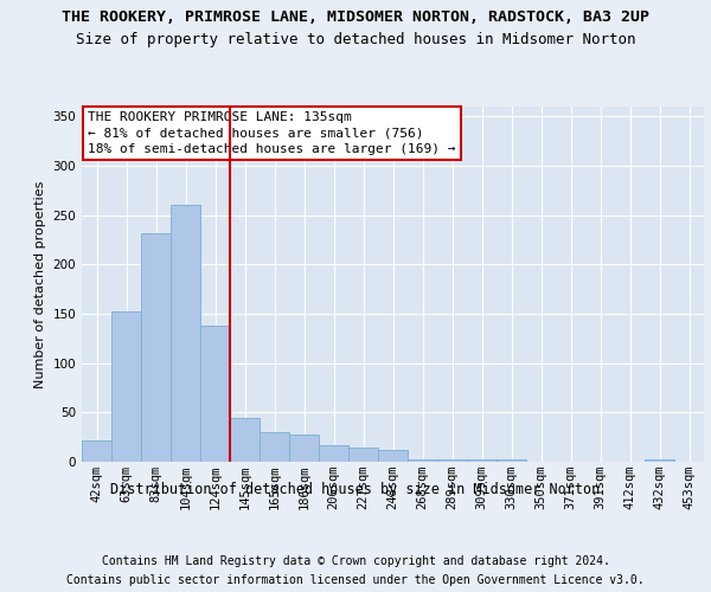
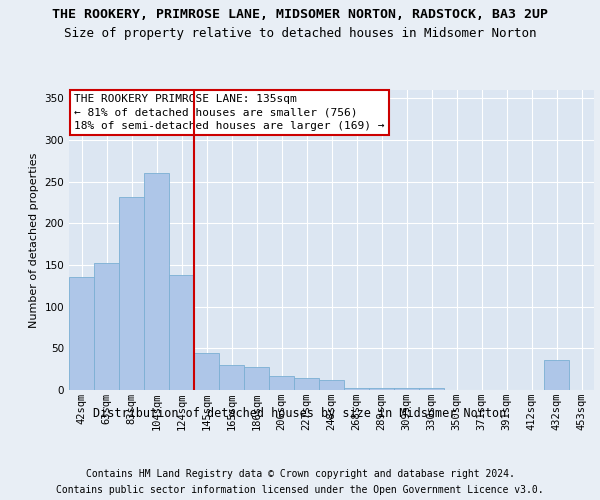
42sqm: 22 -> 136
432sqm: 2 -> 36
